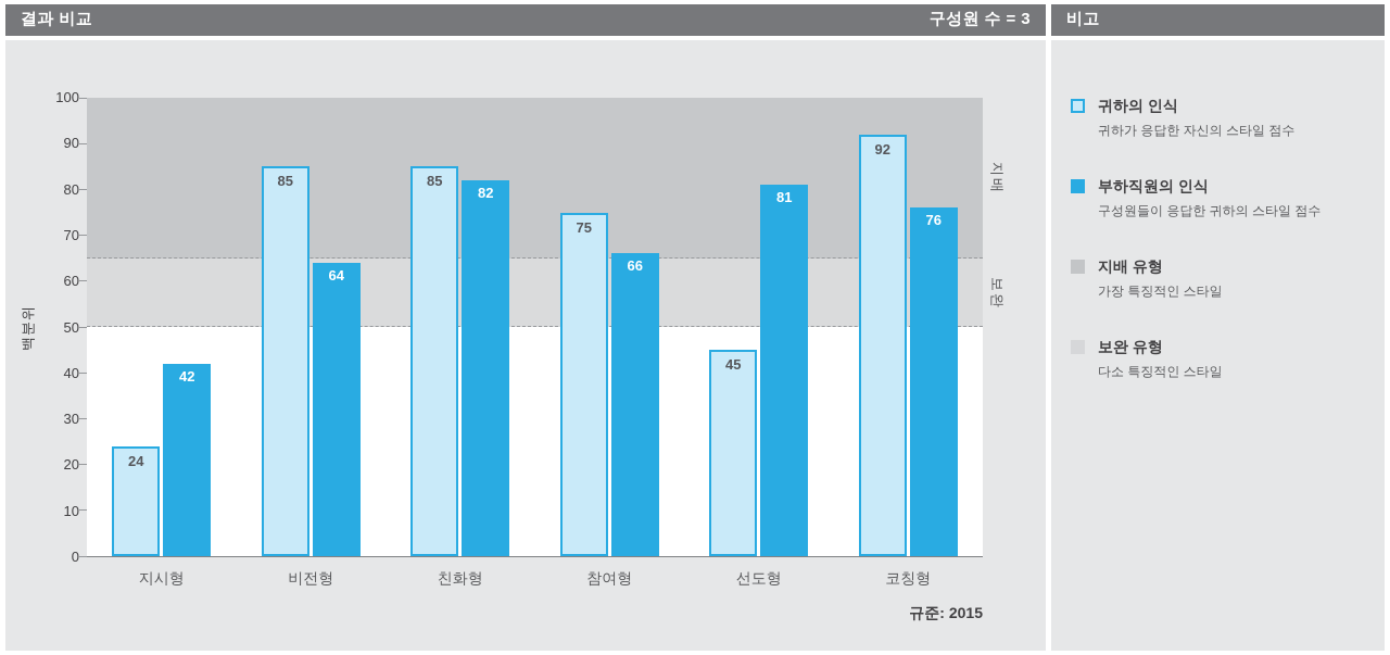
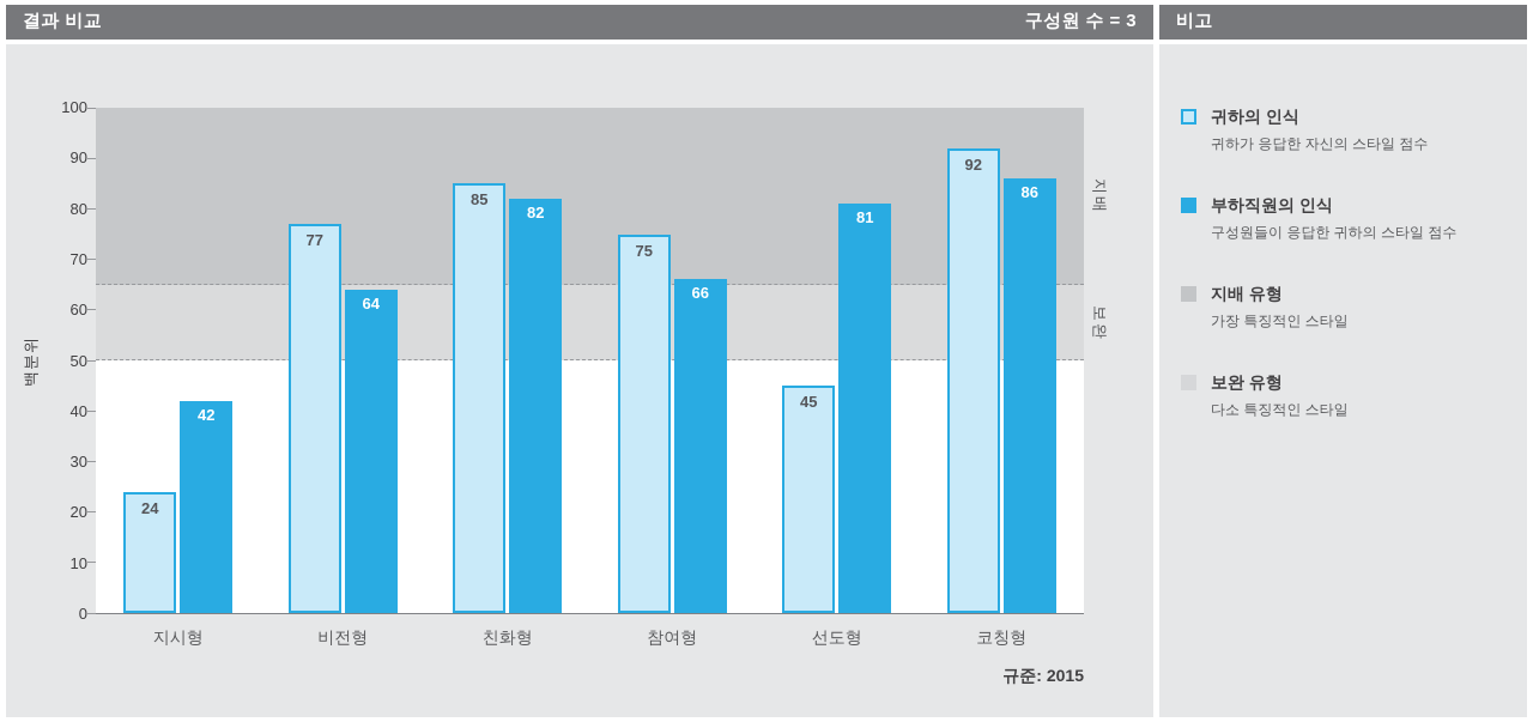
귀하의 인식/비전형: 85 -> 77
부하직원의 인식/코칭형: 76 -> 86
